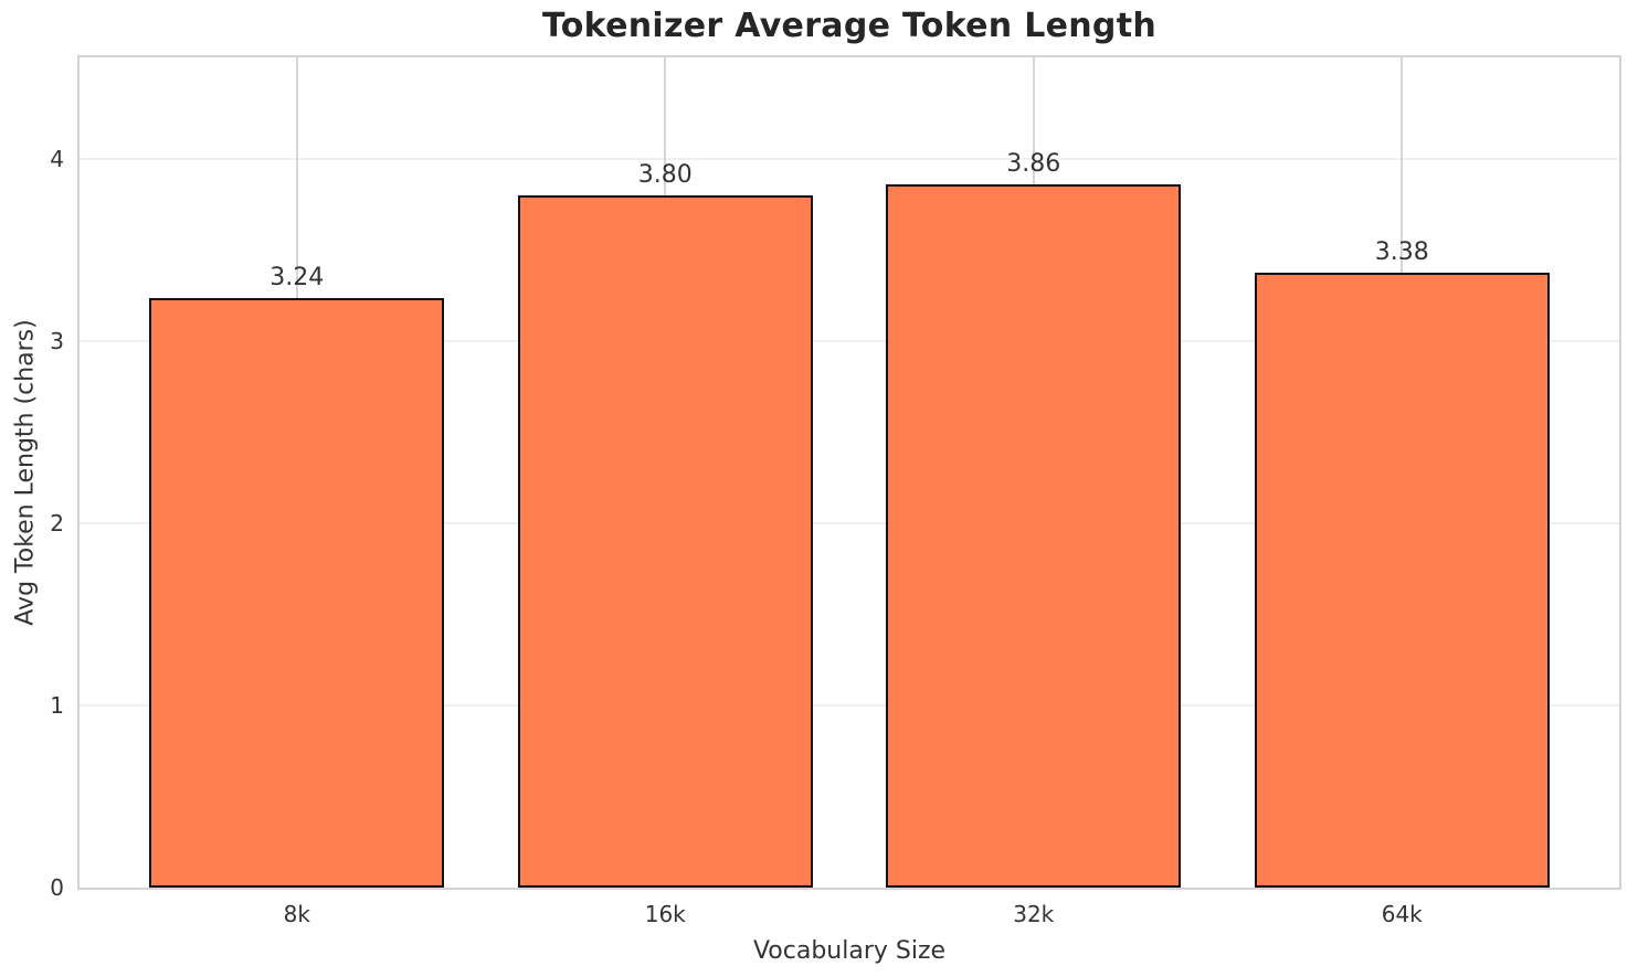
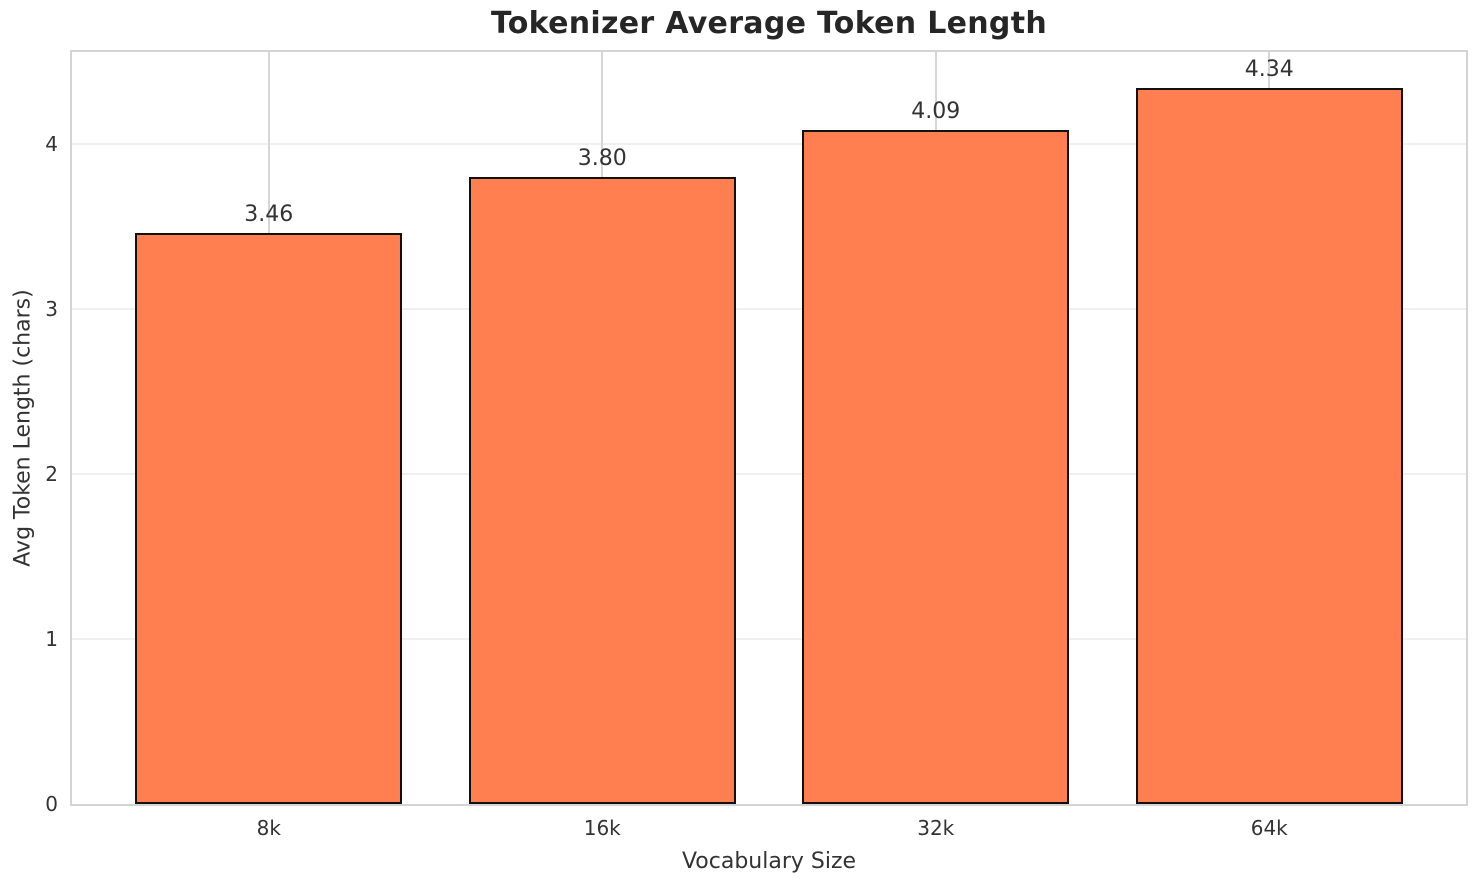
8k: 3.24 -> 3.46
32k: 3.86 -> 4.09
64k: 3.38 -> 4.34
